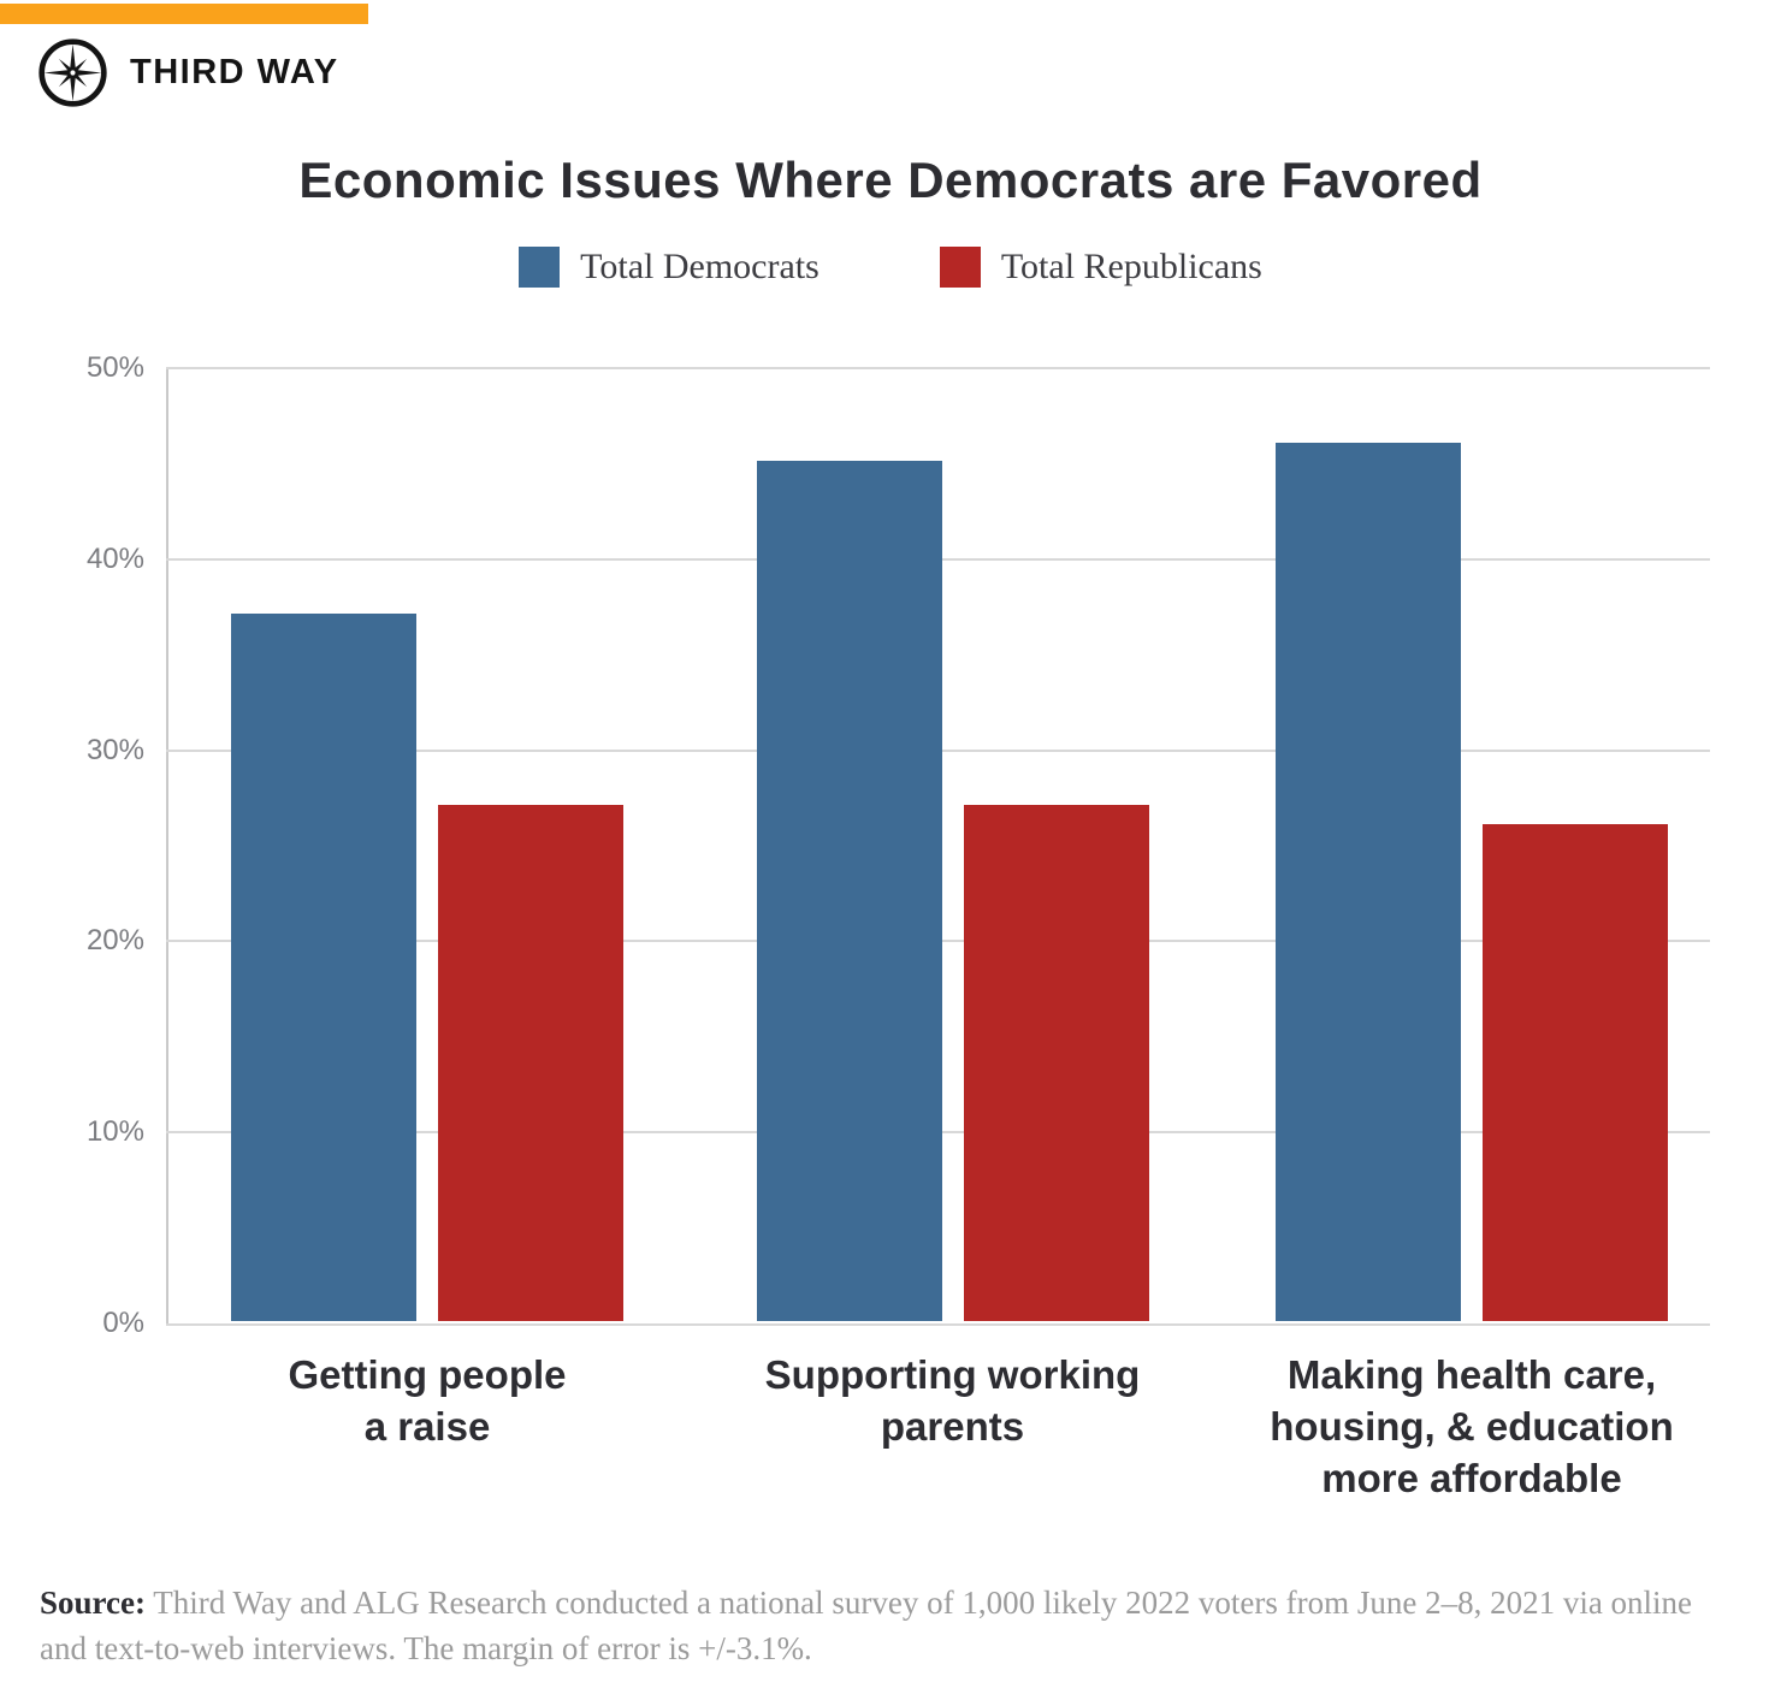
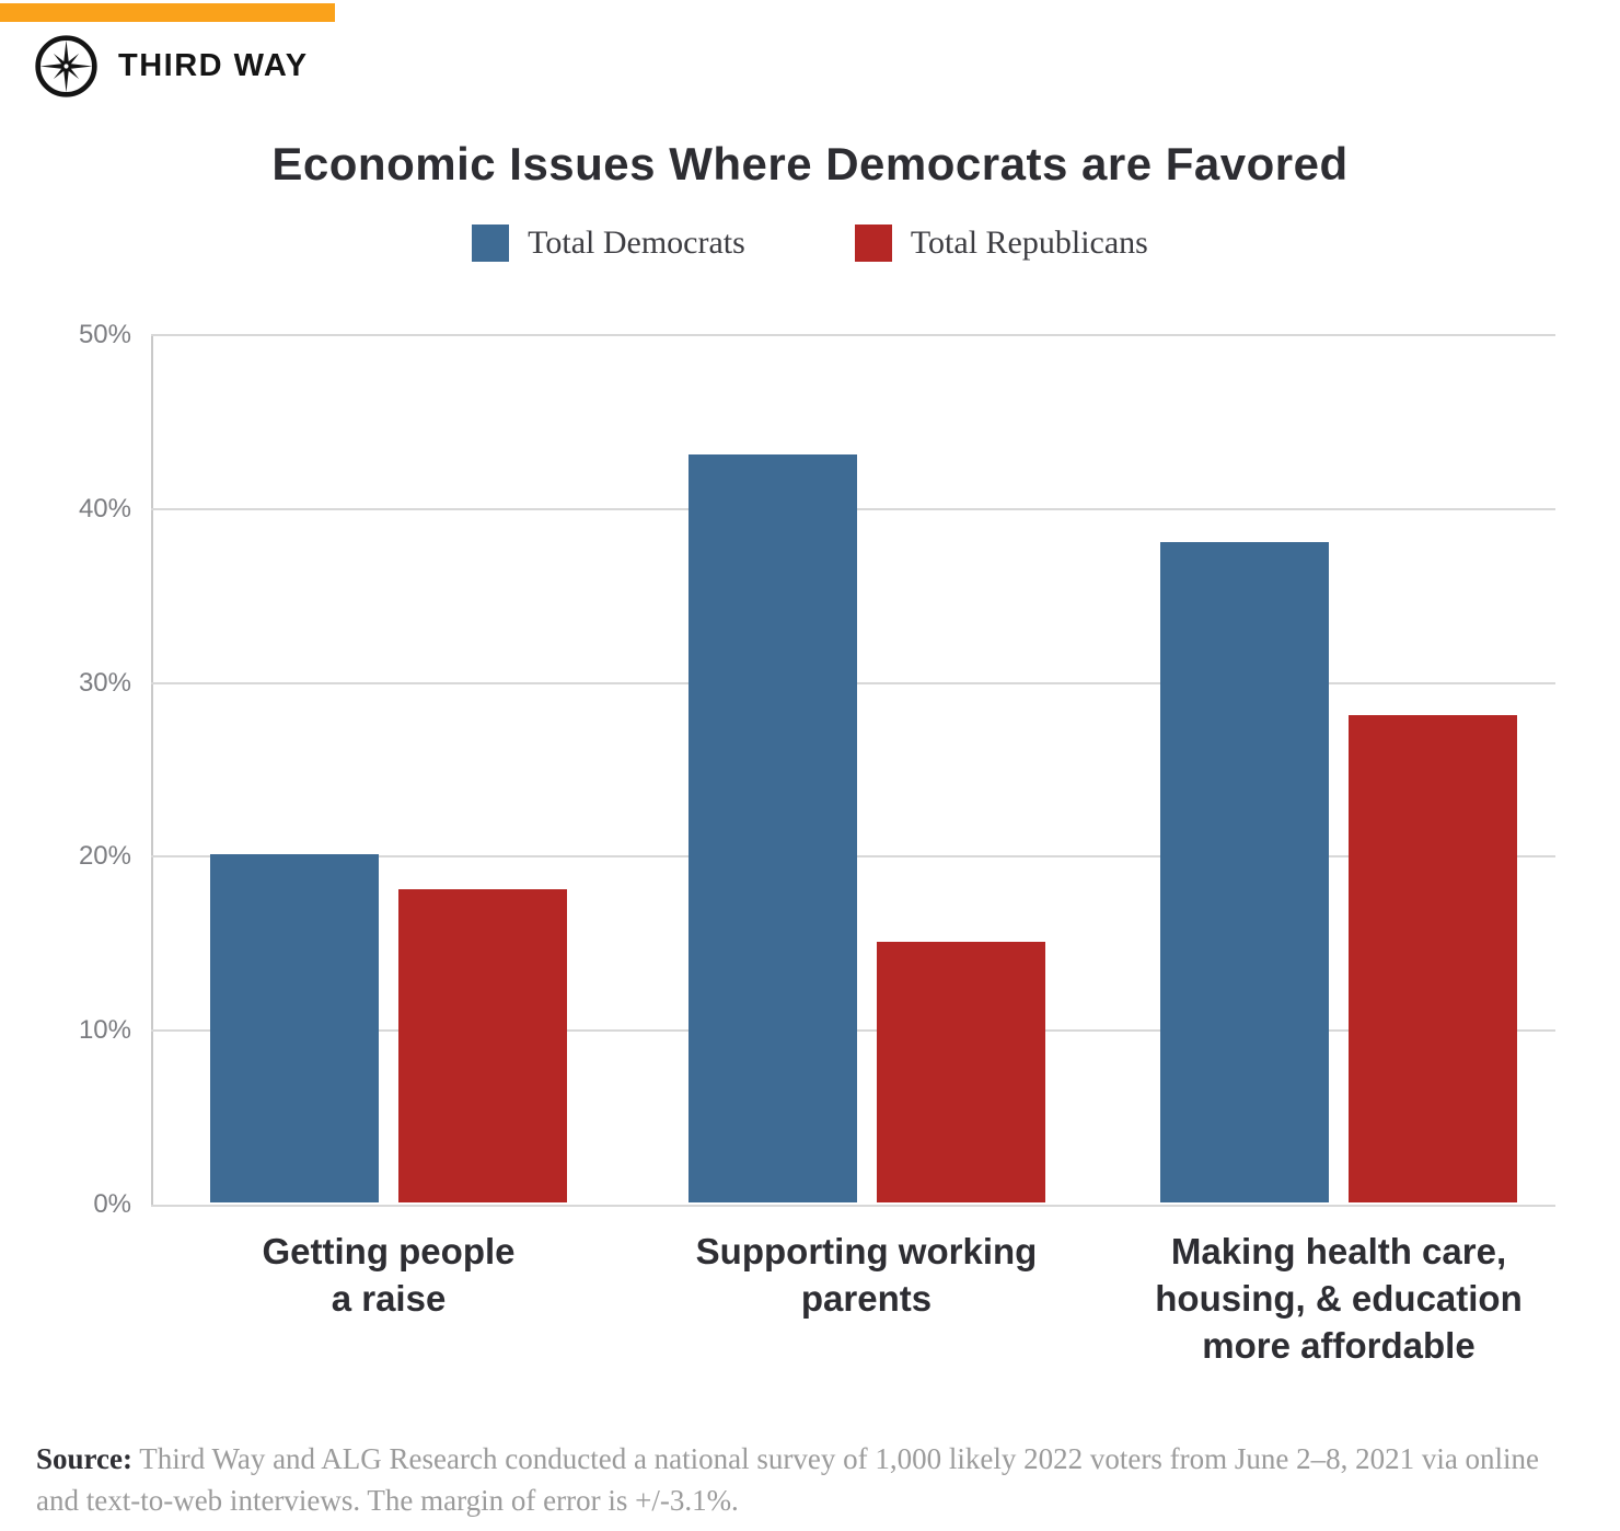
Total Democrats/Getting people a raise: 37% -> 20%
Total Republicans/Getting people a raise: 27% -> 18%
Total Democrats/Supporting working parents: 45% -> 43%
Total Republicans/Supporting working parents: 27% -> 15%
Total Democrats/Making health care, housing, & education more affordable: 46% -> 38%
Total Republicans/Making health care, housing, & education more affordable: 26% -> 28%
